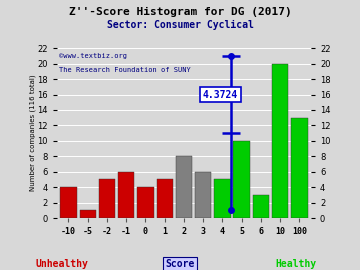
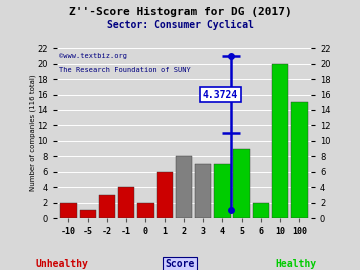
-10: 4 -> 2
-2: 5 -> 3
-1: 6 -> 4
0: 4 -> 2
1: 5 -> 6
3: 6 -> 7
4: 5 -> 7
5: 10 -> 9
6: 3 -> 2
100: 13 -> 15
